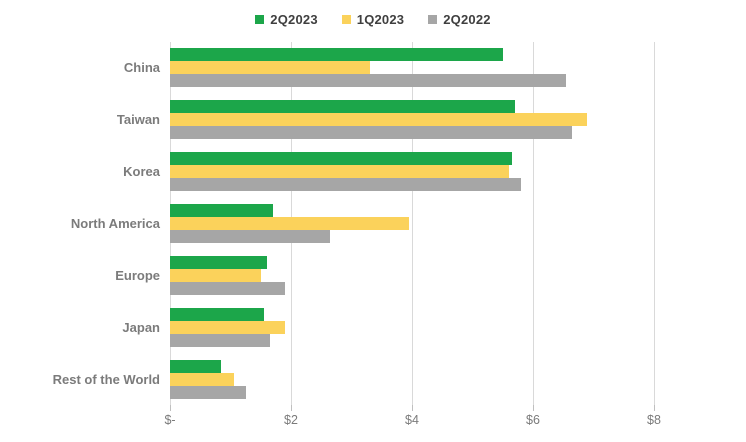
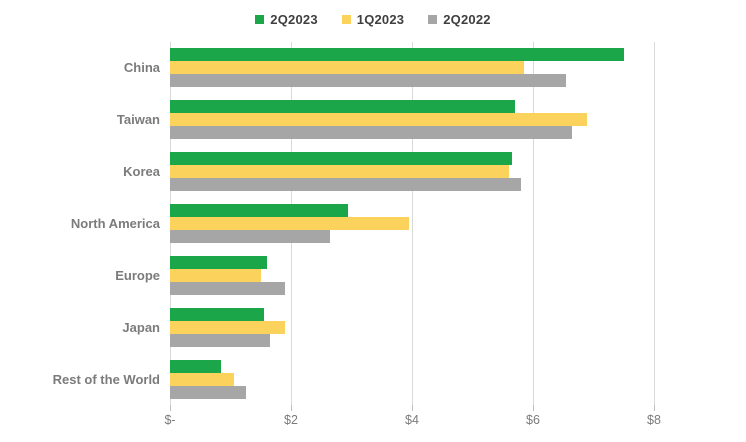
2Q2023/China: $5.5 -> $7.5
1Q2023/China: $3.3 -> $5.8
2Q2023/North America: $1.7 -> $3.0
